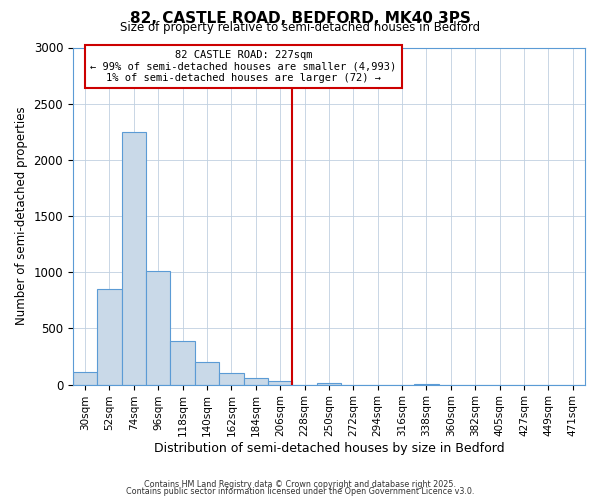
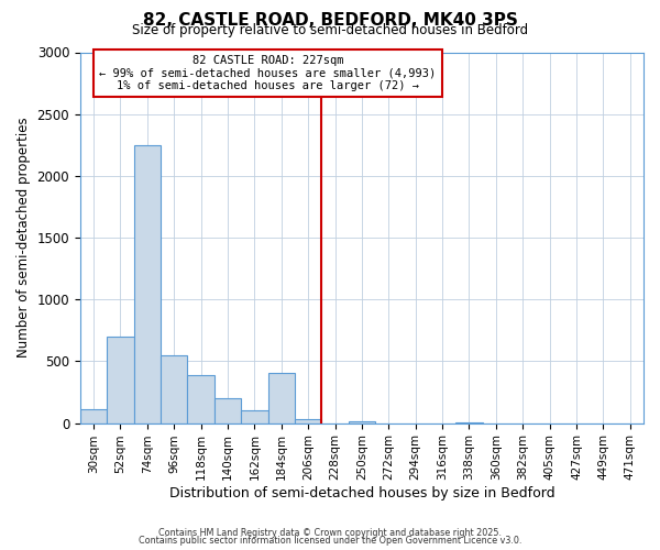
52sqm: 850 -> 700
96sqm: 1010 -> 550
184sqm: 60 -> 410
